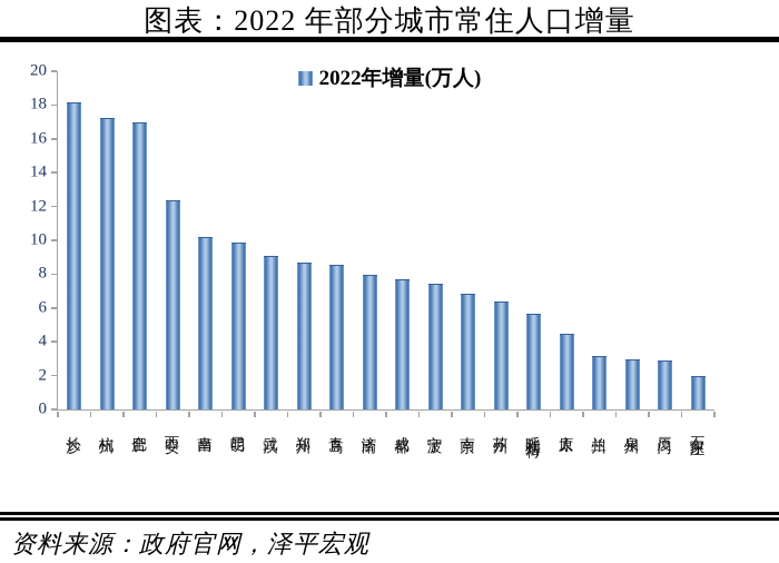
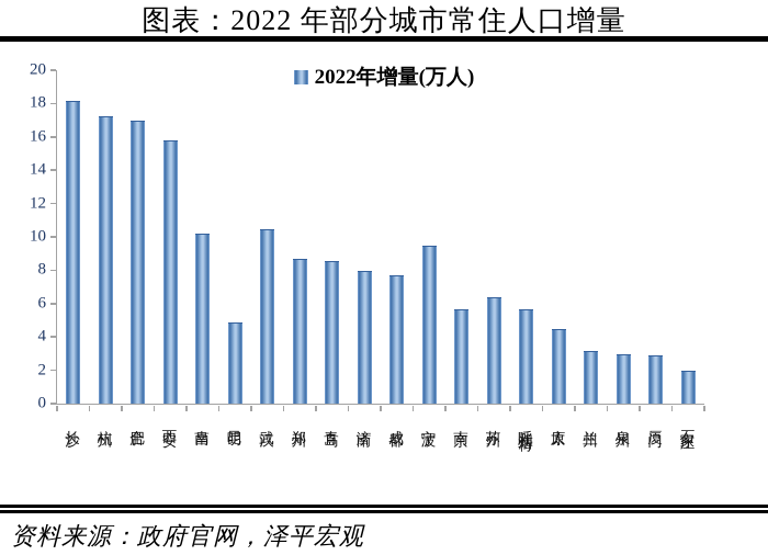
西安: 12.3 -> 15.7
昆明: 9.8 -> 4.8
武汉: 9.0 -> 10.4
宁波: 7.4 -> 9.4
南京: 6.8 -> 5.6
